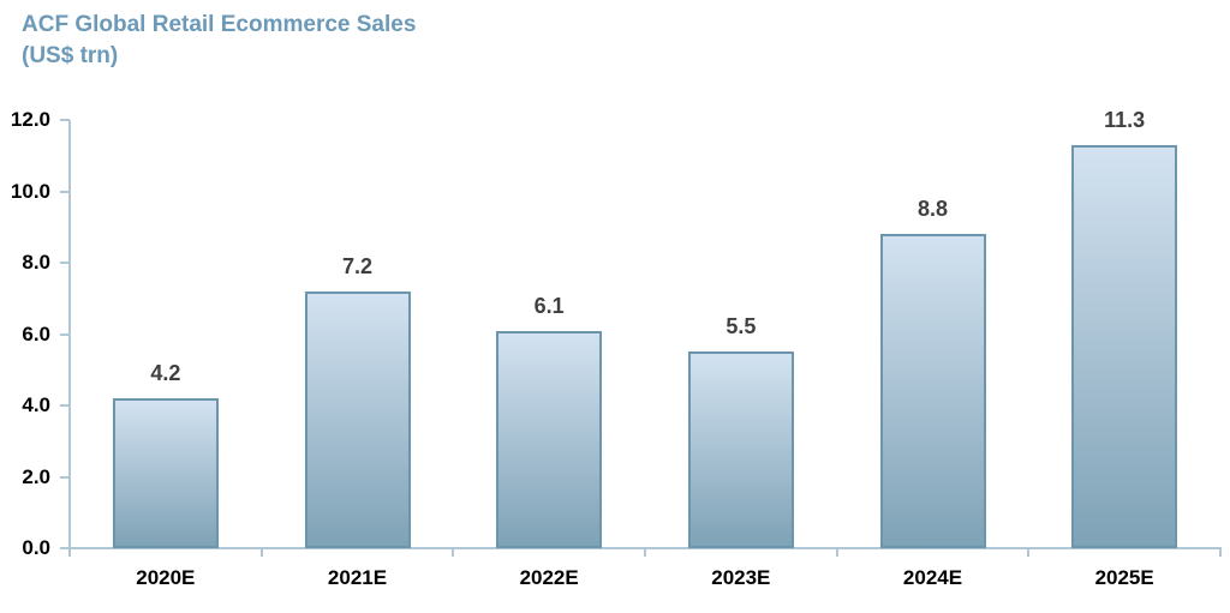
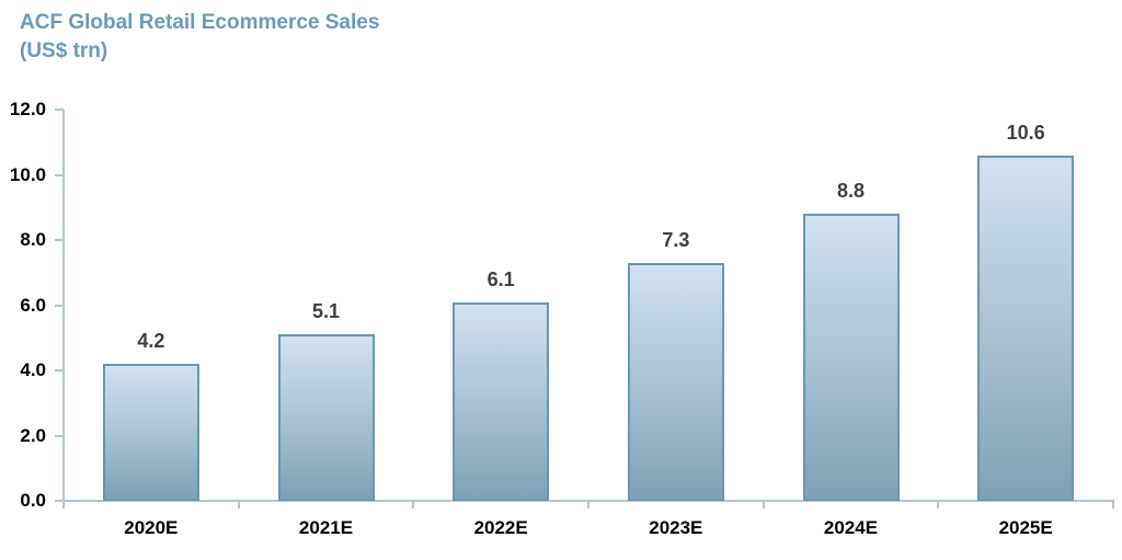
2021E: 7.2 -> 5.1
2023E: 5.5 -> 7.3
2025E: 11.3 -> 10.6
